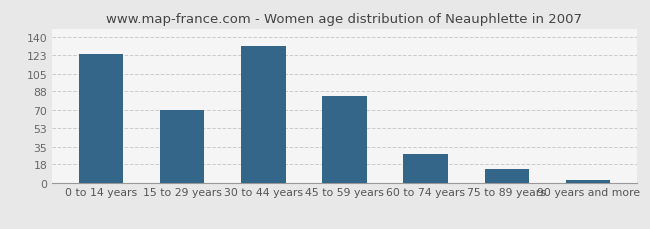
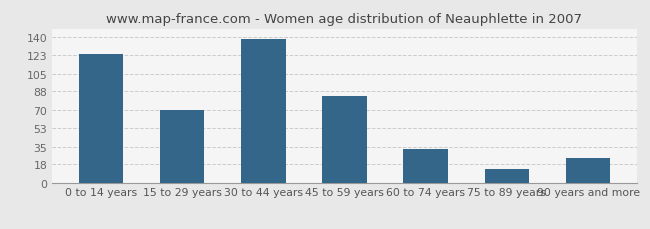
30 to 44 years: 132 -> 138
60 to 74 years: 28 -> 33
90 years and more: 3 -> 24
